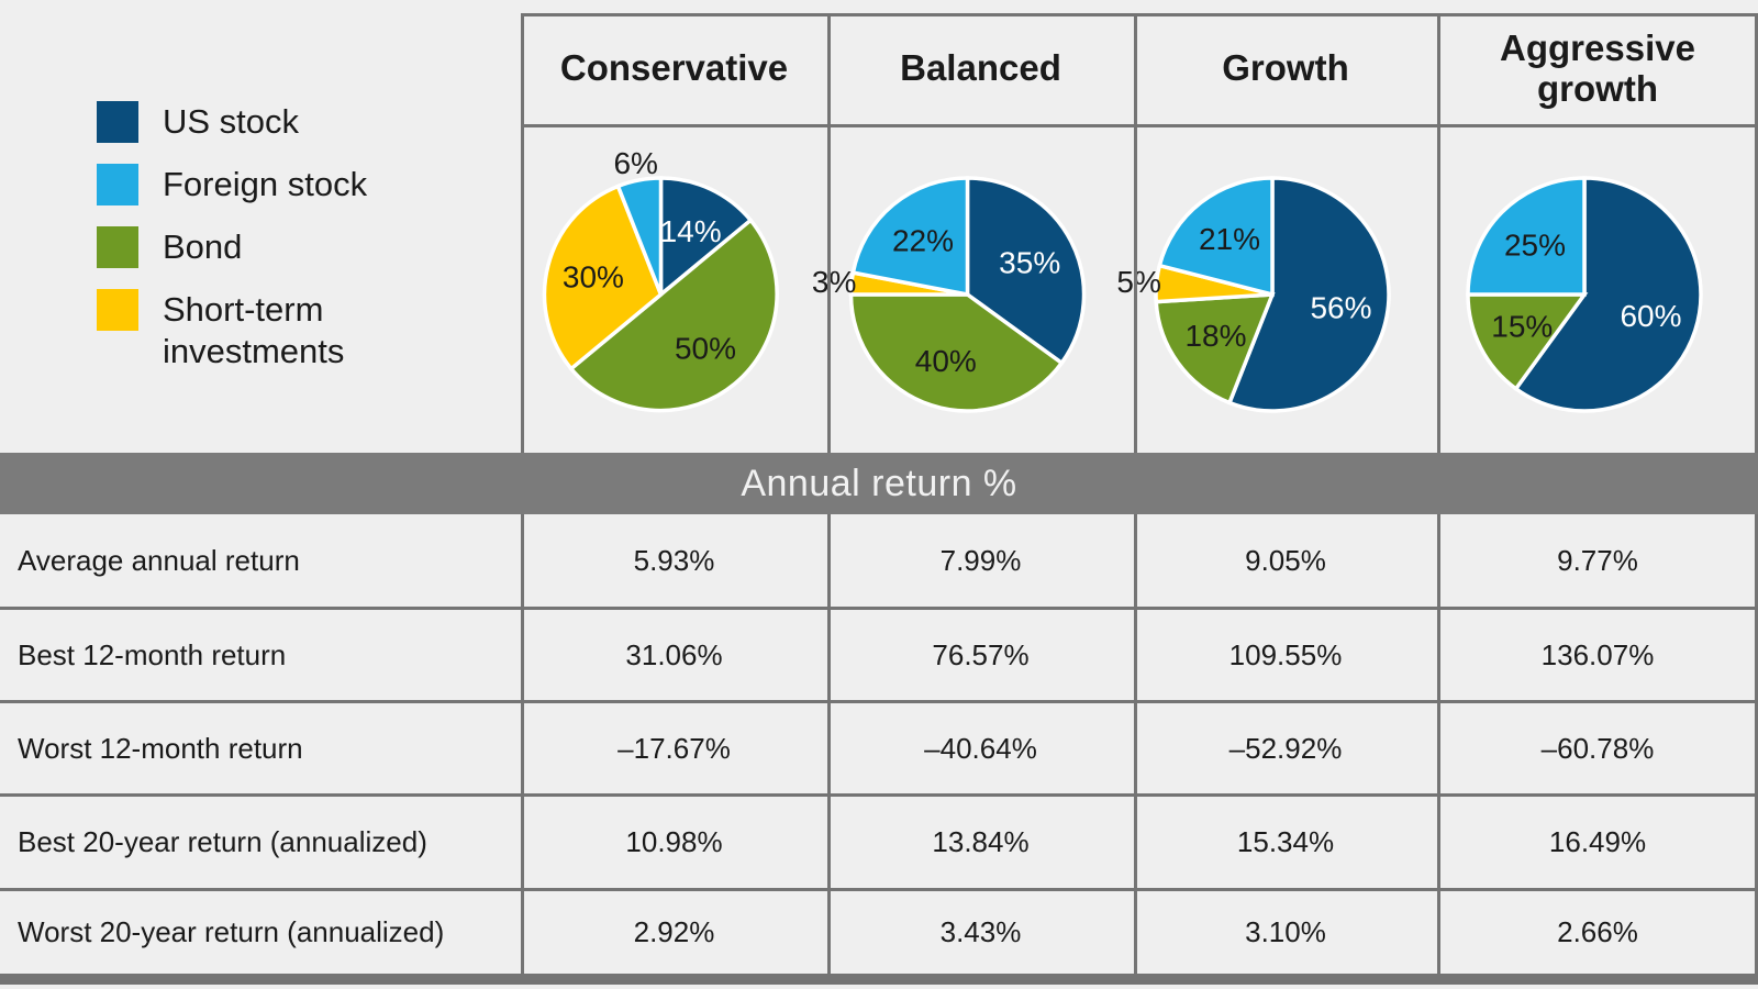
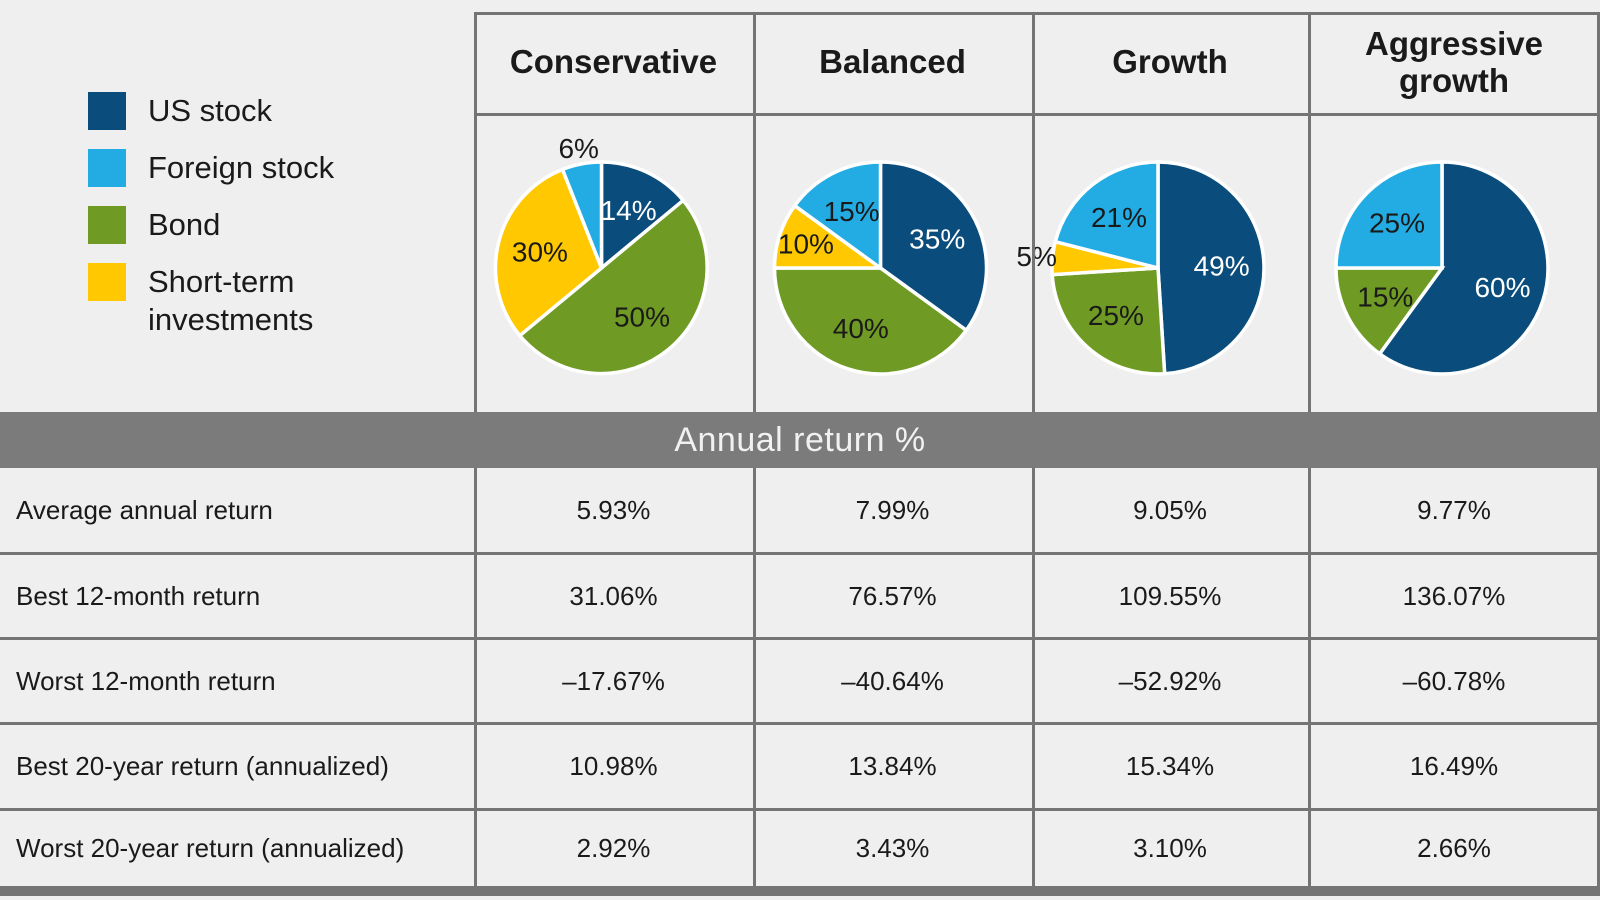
Balanced/Short-term investments: 3% -> 10%
Balanced/Foreign stock: 22% -> 15%
Growth/US stock: 56% -> 49%
Growth/Bond: 18% -> 25%
